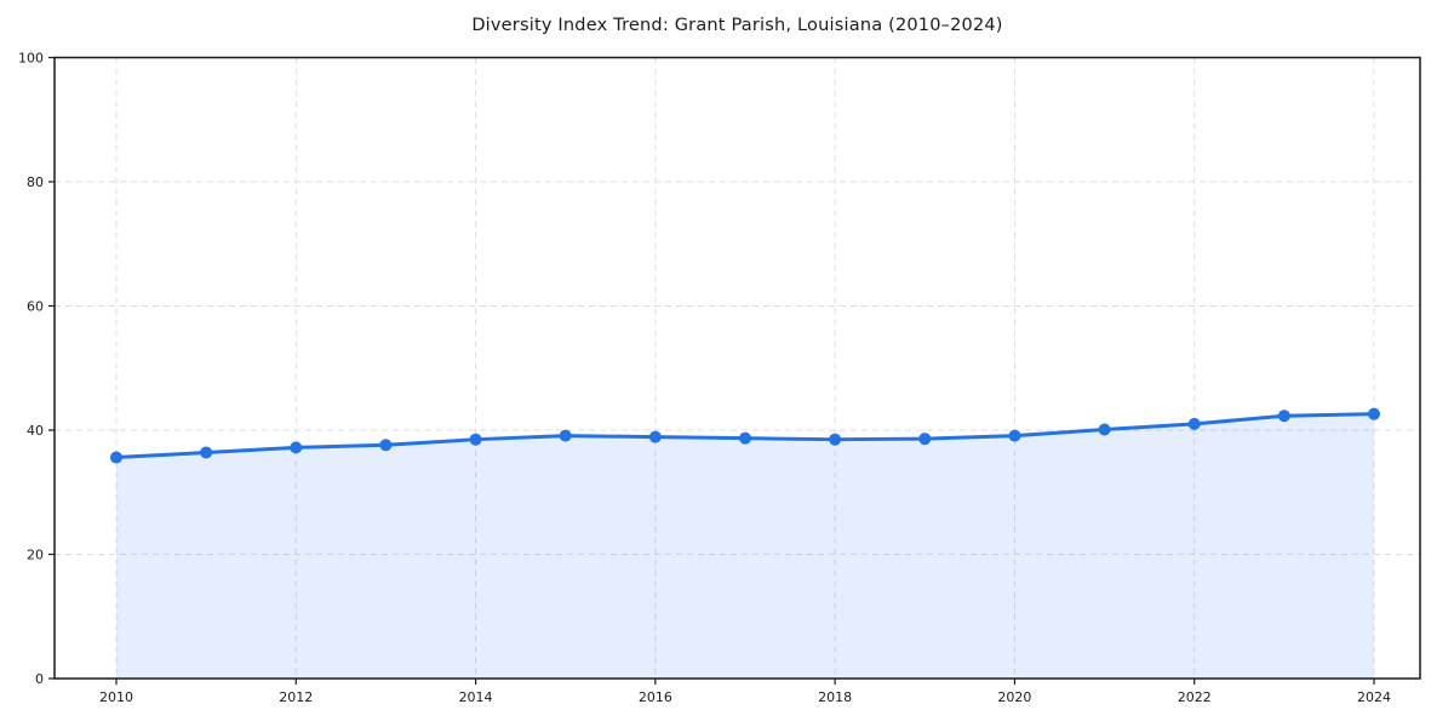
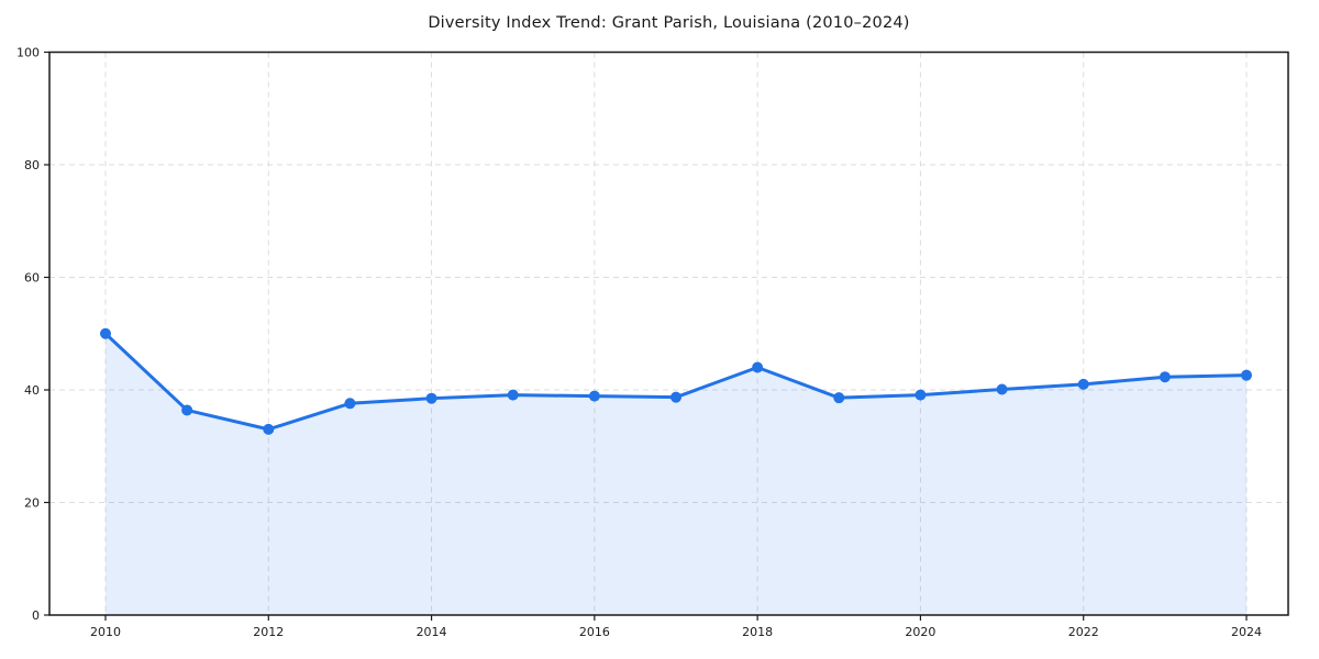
2010: 36 -> 50
2012: 37 -> 33
2018: 38 -> 44
